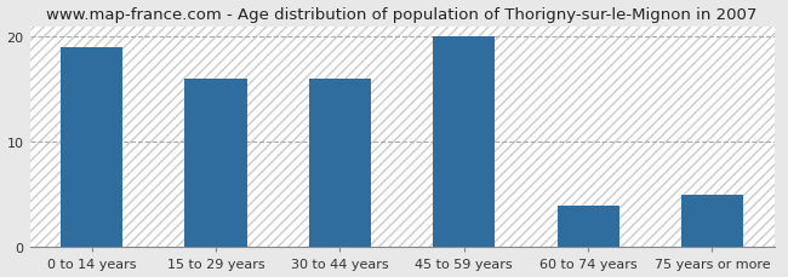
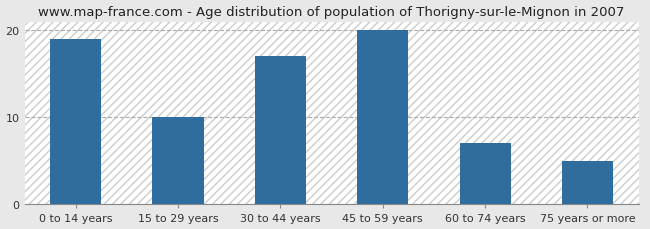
15 to 29 years: 16 -> 10
30 to 44 years: 16 -> 17
60 to 74 years: 4 -> 7
